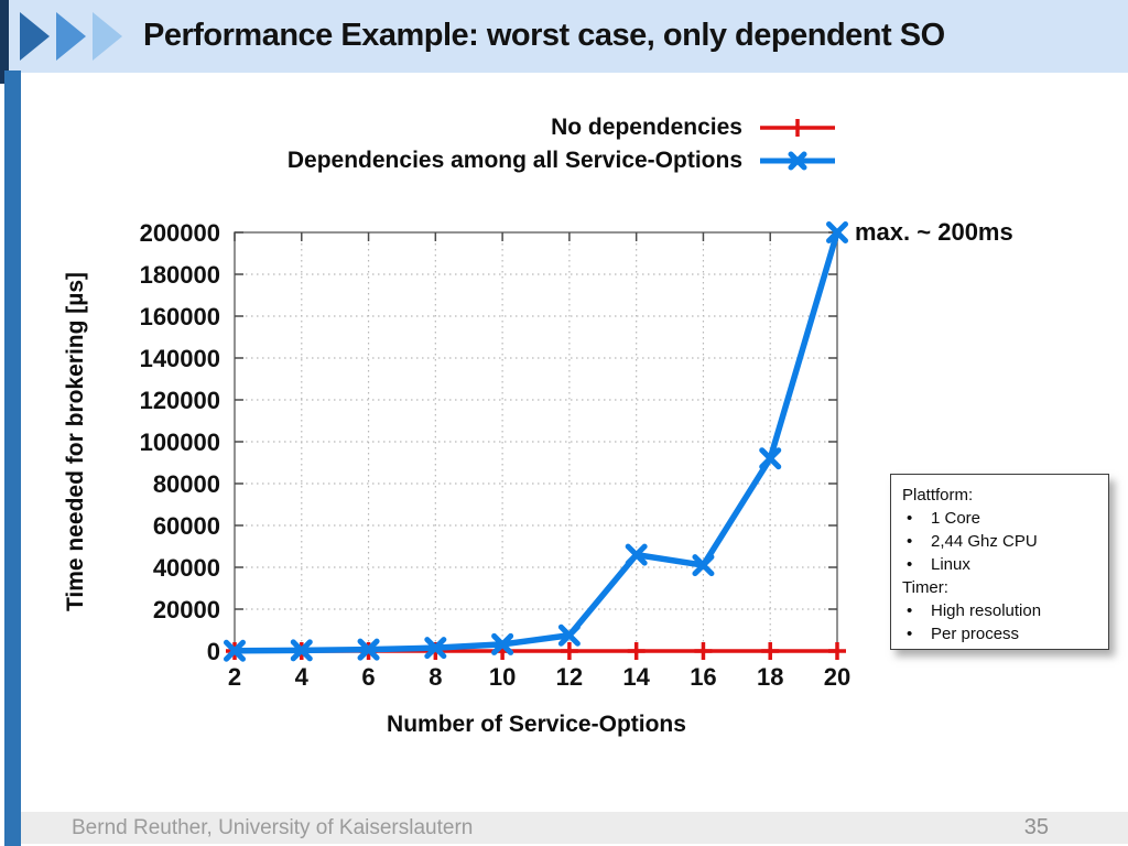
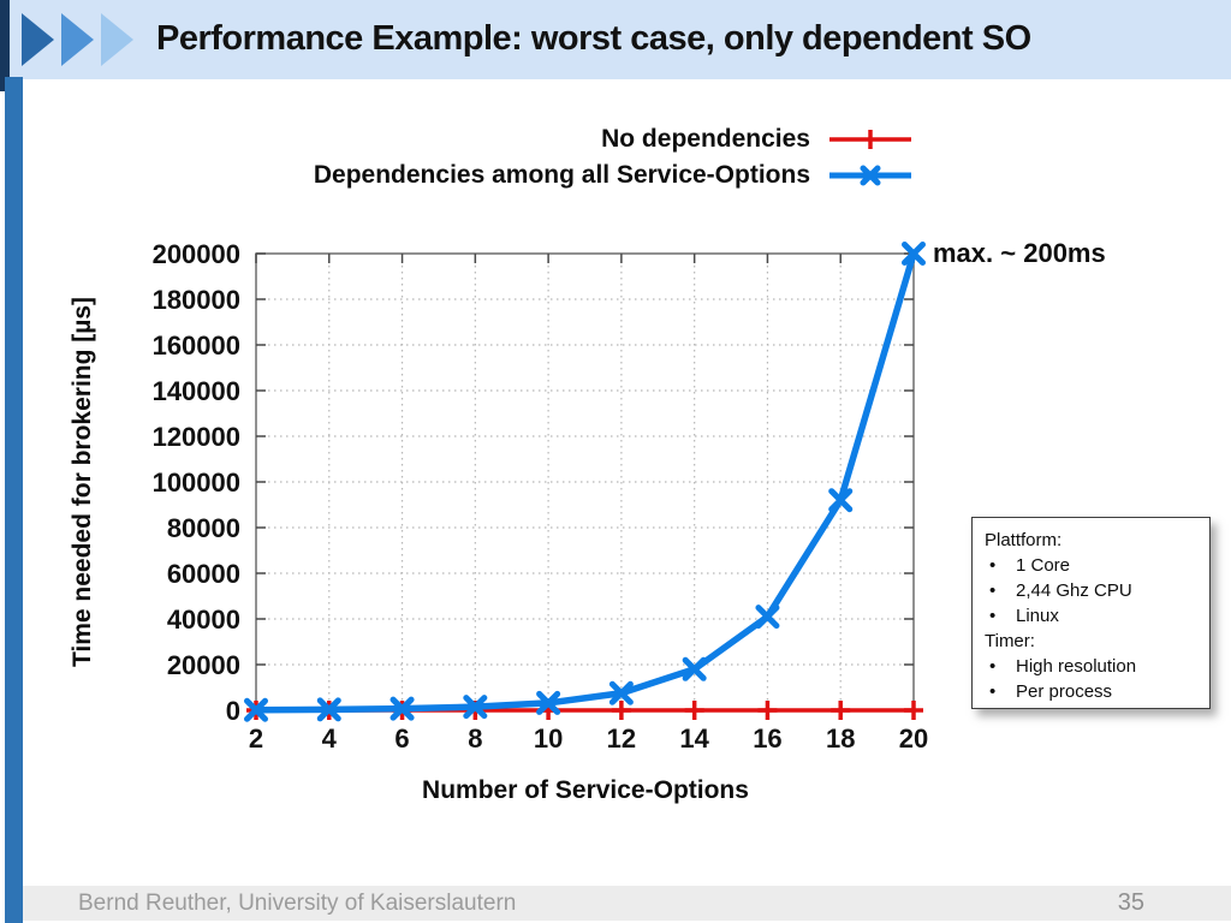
Dependencies among all Service-Options/14: 46000 -> 18000
